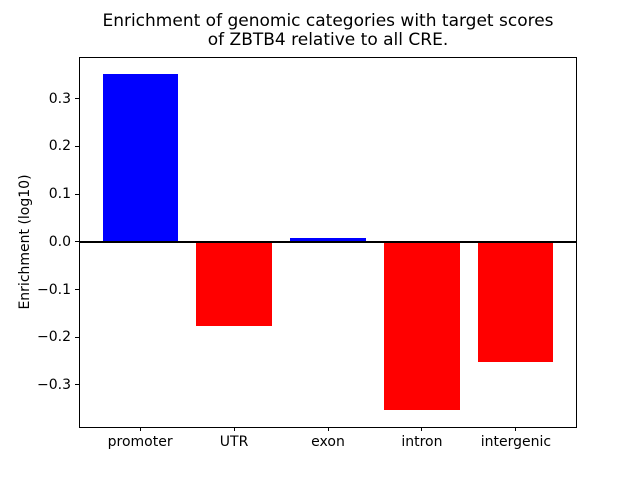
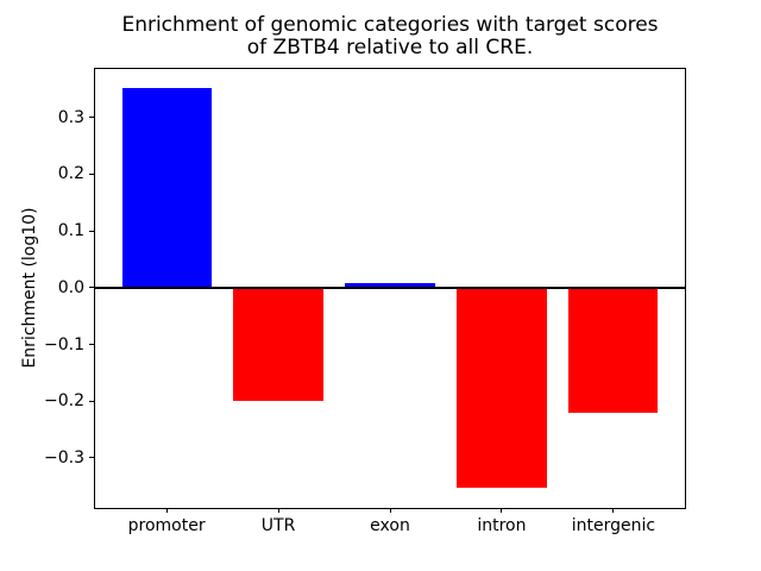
UTR: -0.18 -> -0.20
intergenic: -0.25 -> -0.22
